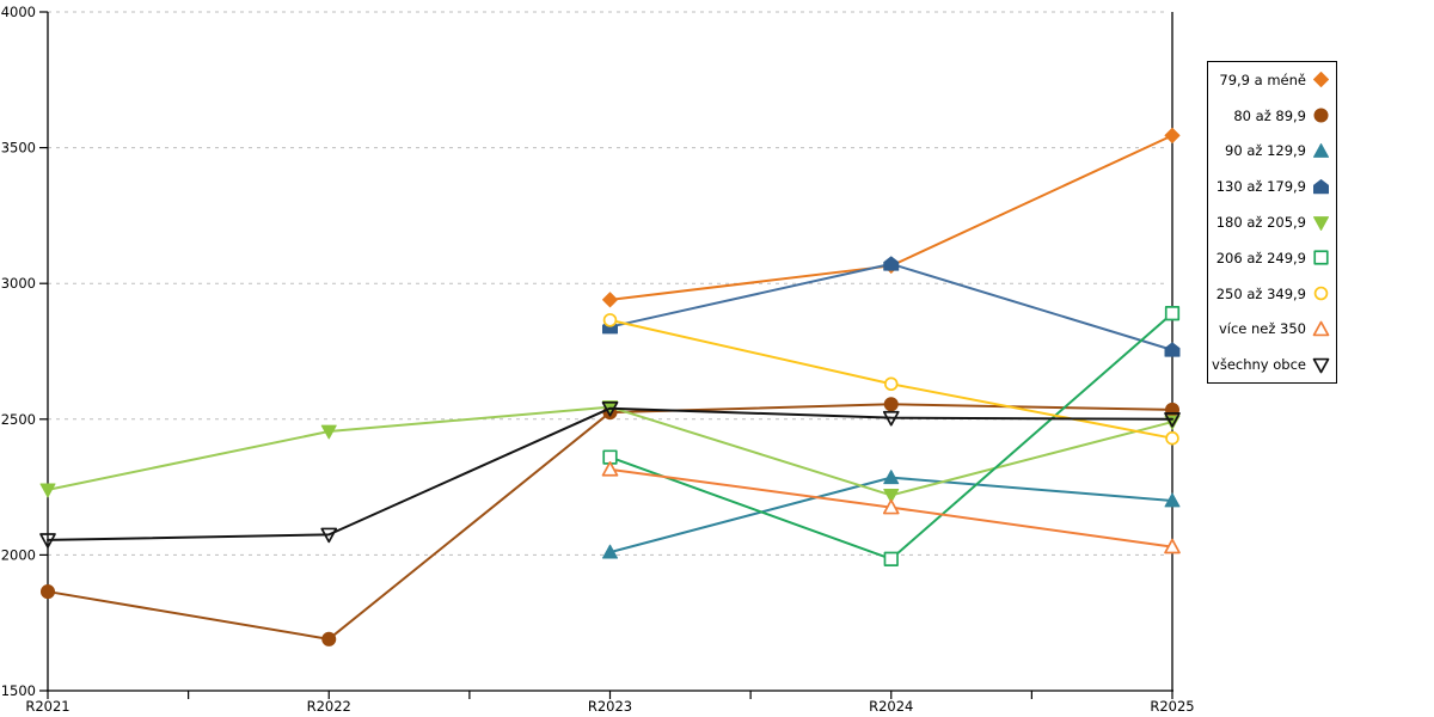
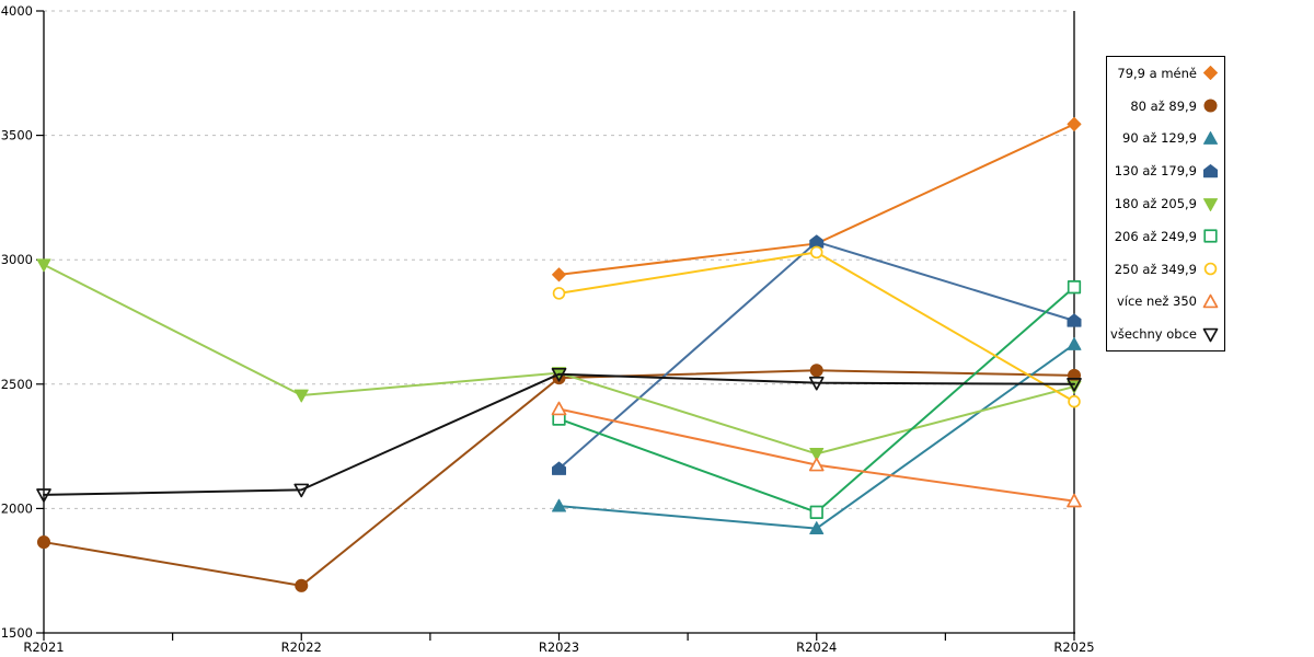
180 až 205,9/R2021: 2240 -> 2980
130 až 179,9/R2023: 2840 -> 2160
více než 350/R2023: 2320 -> 2400
90 až 129,9/R2024: 2280 -> 1920
250 až 349,9/R2024: 2630 -> 3030
90 až 129,9/R2025: 2200 -> 2660
